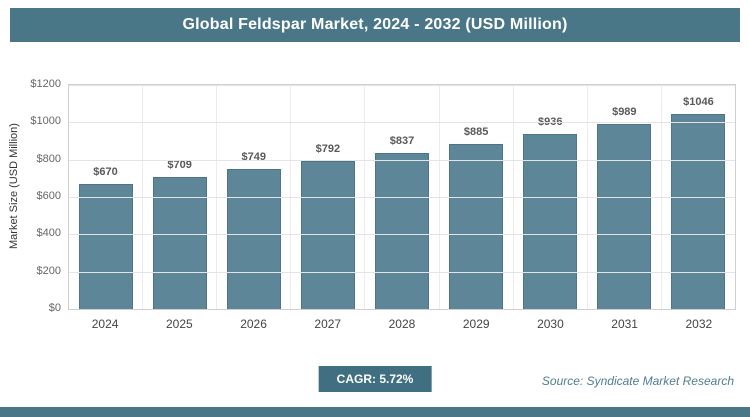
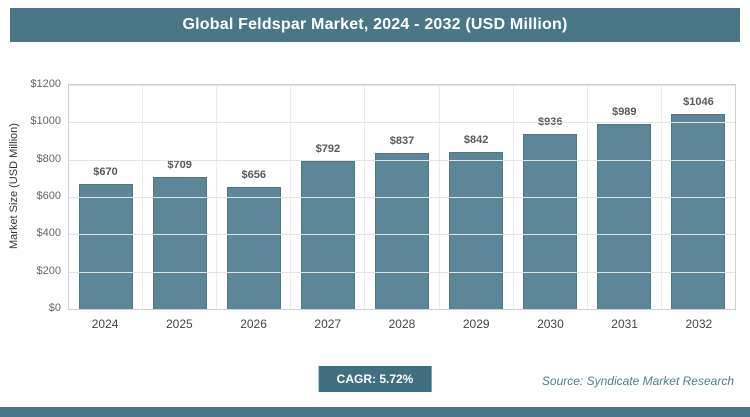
2026: $749 -> $656
2029: $885 -> $842
